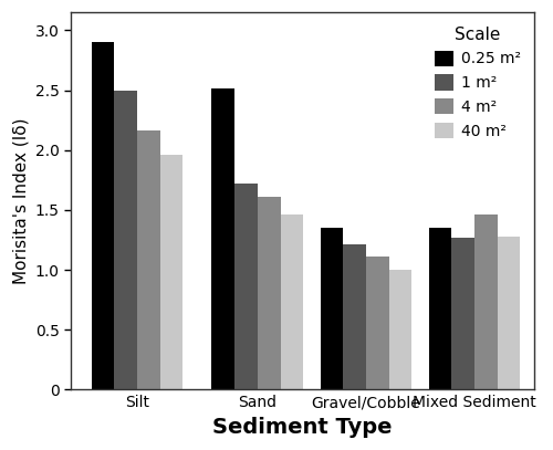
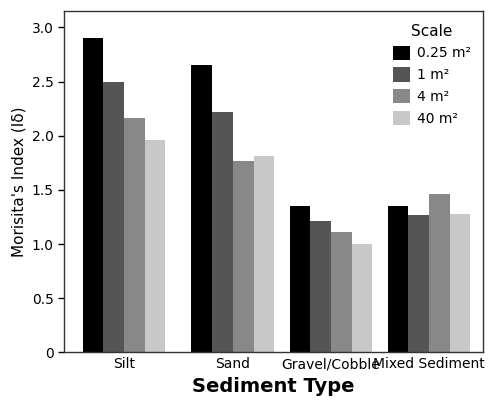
0.25 m²/Sand: 2.51 -> 2.65
1 m²/Sand: 1.72 -> 2.22
4 m²/Sand: 1.61 -> 1.77
40 m²/Sand: 1.46 -> 1.81
